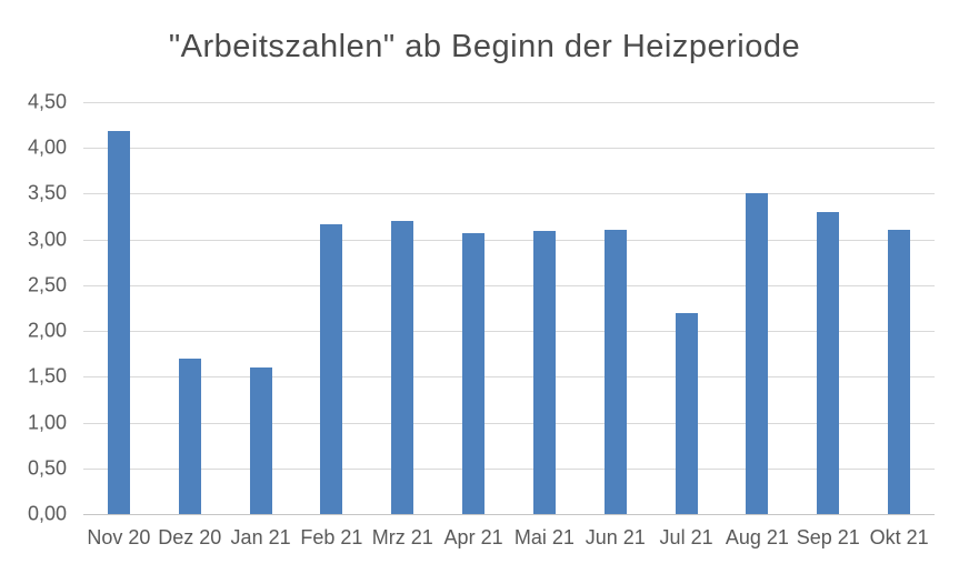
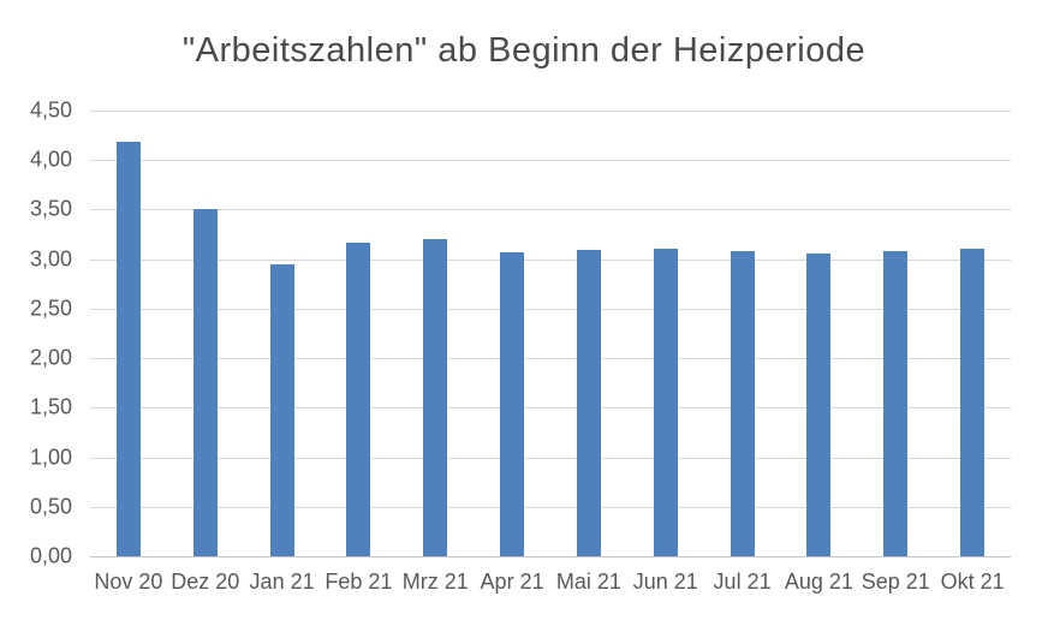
Dez 20: 1,7 -> 3,5
Jan 21: 1,6 -> 3,0
Jul 21: 2,2 -> 3,1
Aug 21: 3,5 -> 3,1
Sep 21: 3,3 -> 3,1
